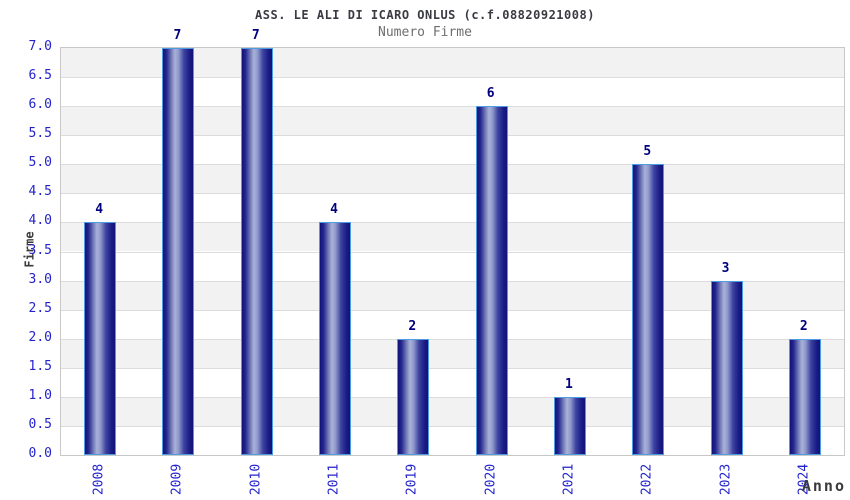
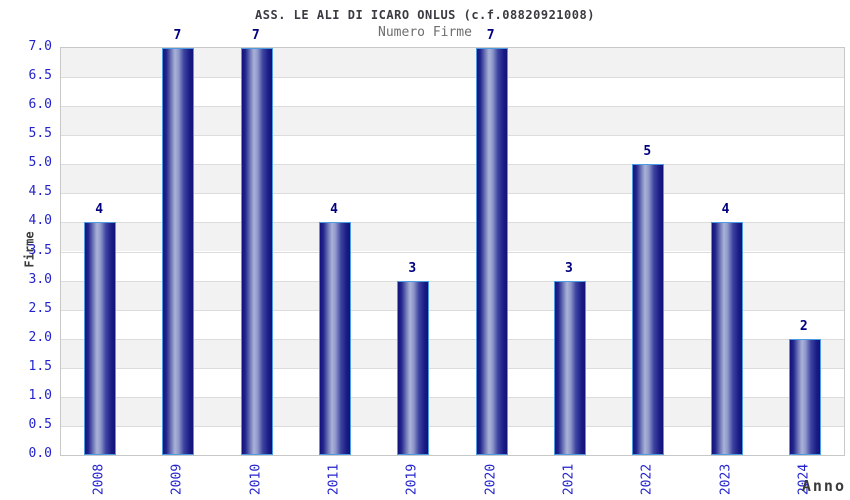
2019: 2 -> 3
2020: 6 -> 7
2021: 1 -> 3
2023: 3 -> 4
